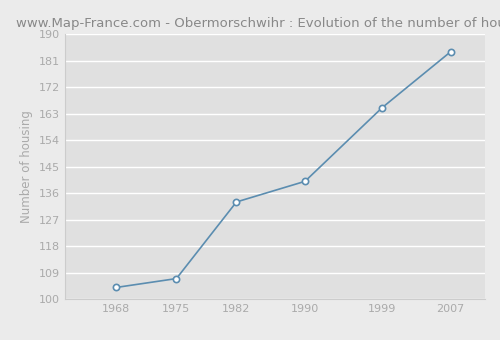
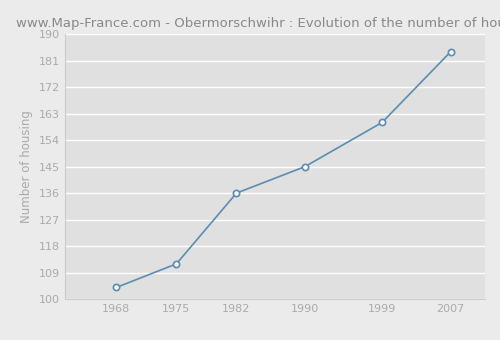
1975: 107 -> 112
1982: 133 -> 136
1990: 140 -> 145
1999: 165 -> 160
